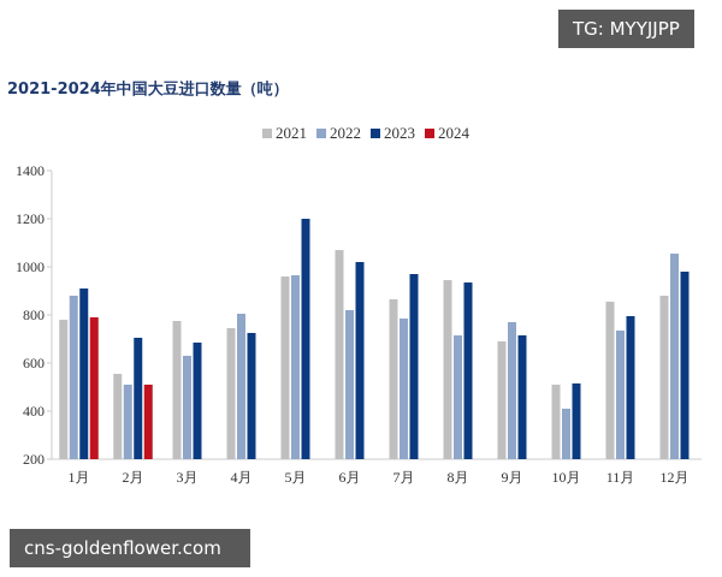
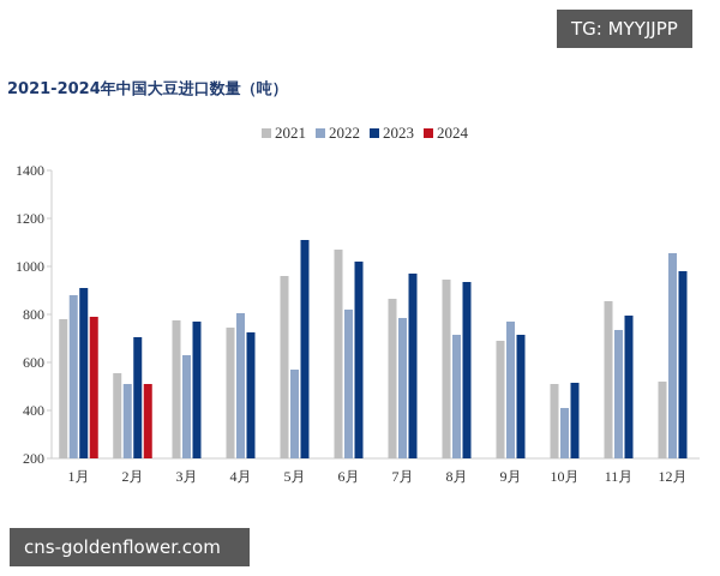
2023/3月: 680 -> 770
2022/5月: 960 -> 570
2023/5月: 1200 -> 1110
2021/12月: 880 -> 520
